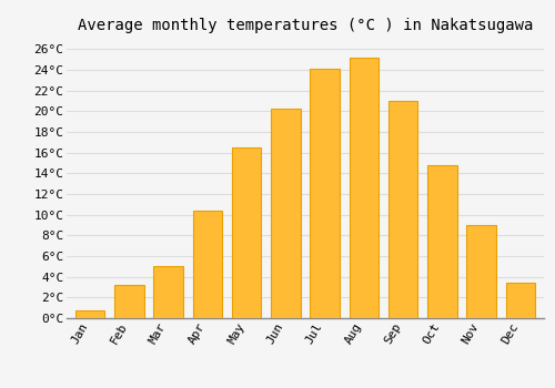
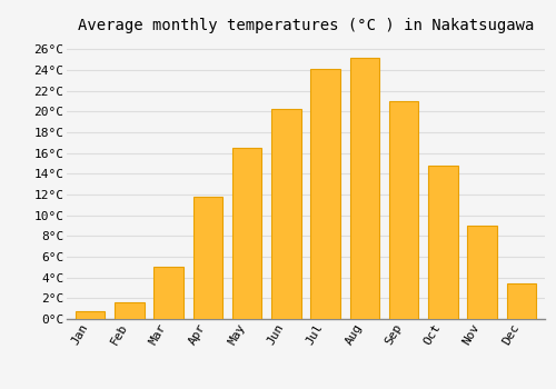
Feb: 3.2°C -> 1.6°C
Apr: 10.4°C -> 11.8°C
